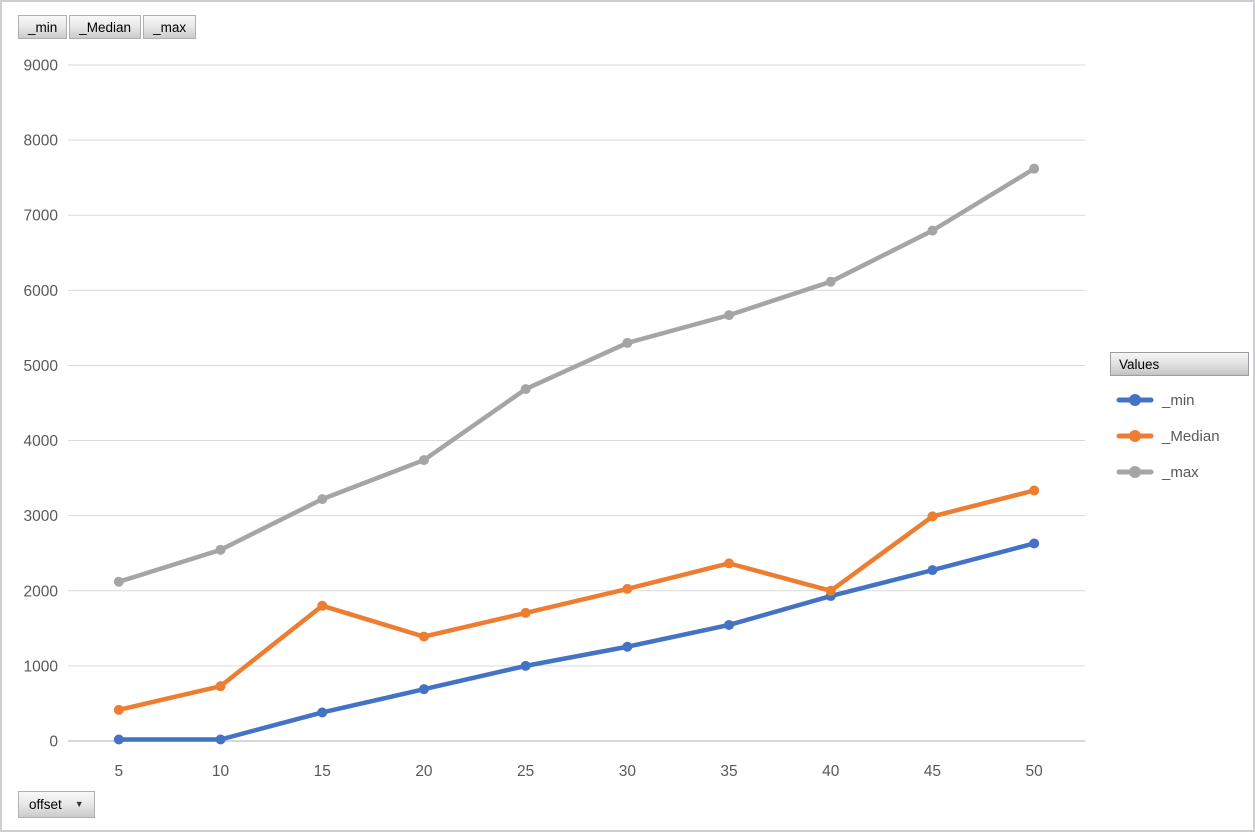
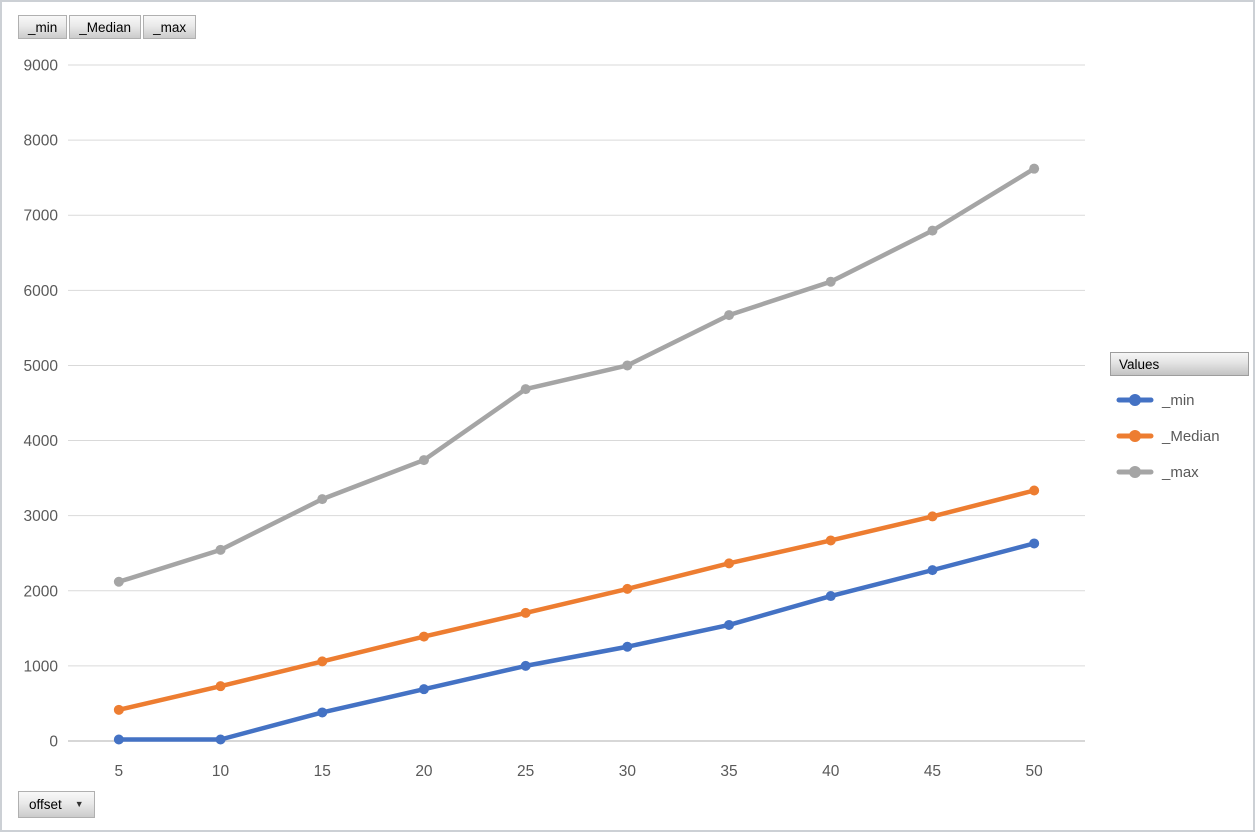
_Median/15: 1800 -> 1100
_max/30: 5300 -> 5000
_Median/40: 2000 -> 2700
